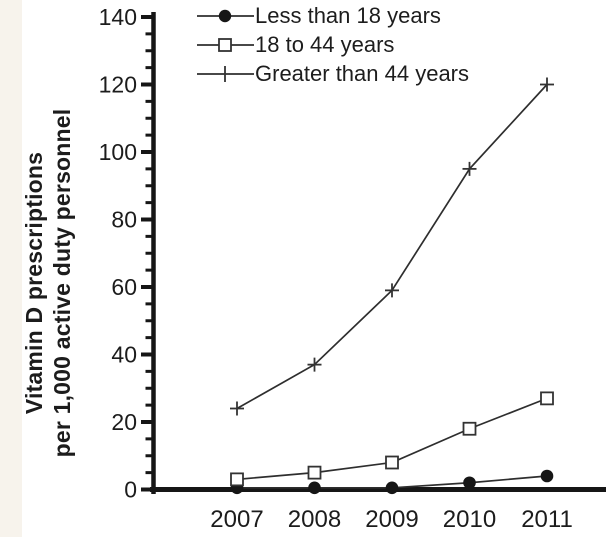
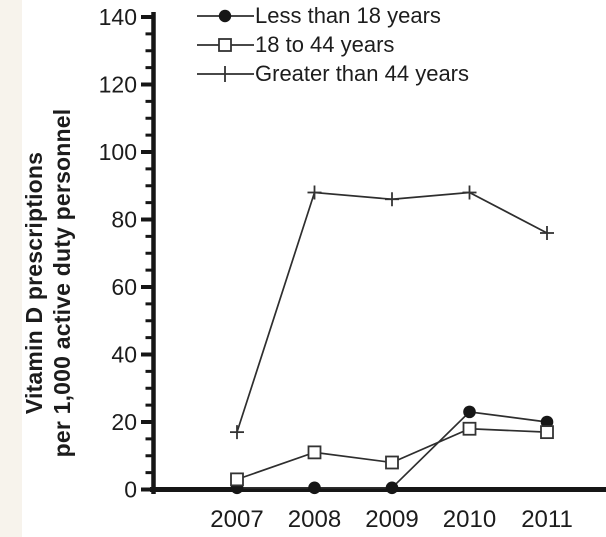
Greater than 44 years/2007: 24 -> 17
18 to 44 years/2008: 5 -> 11
Greater than 44 years/2008: 37 -> 88
Greater than 44 years/2009: 59 -> 86
Less than 18 years/2010: 2 -> 23
Greater than 44 years/2010: 95 -> 88
Less than 18 years/2011: 4 -> 20
18 to 44 years/2011: 27 -> 17
Greater than 44 years/2011: 120 -> 76
